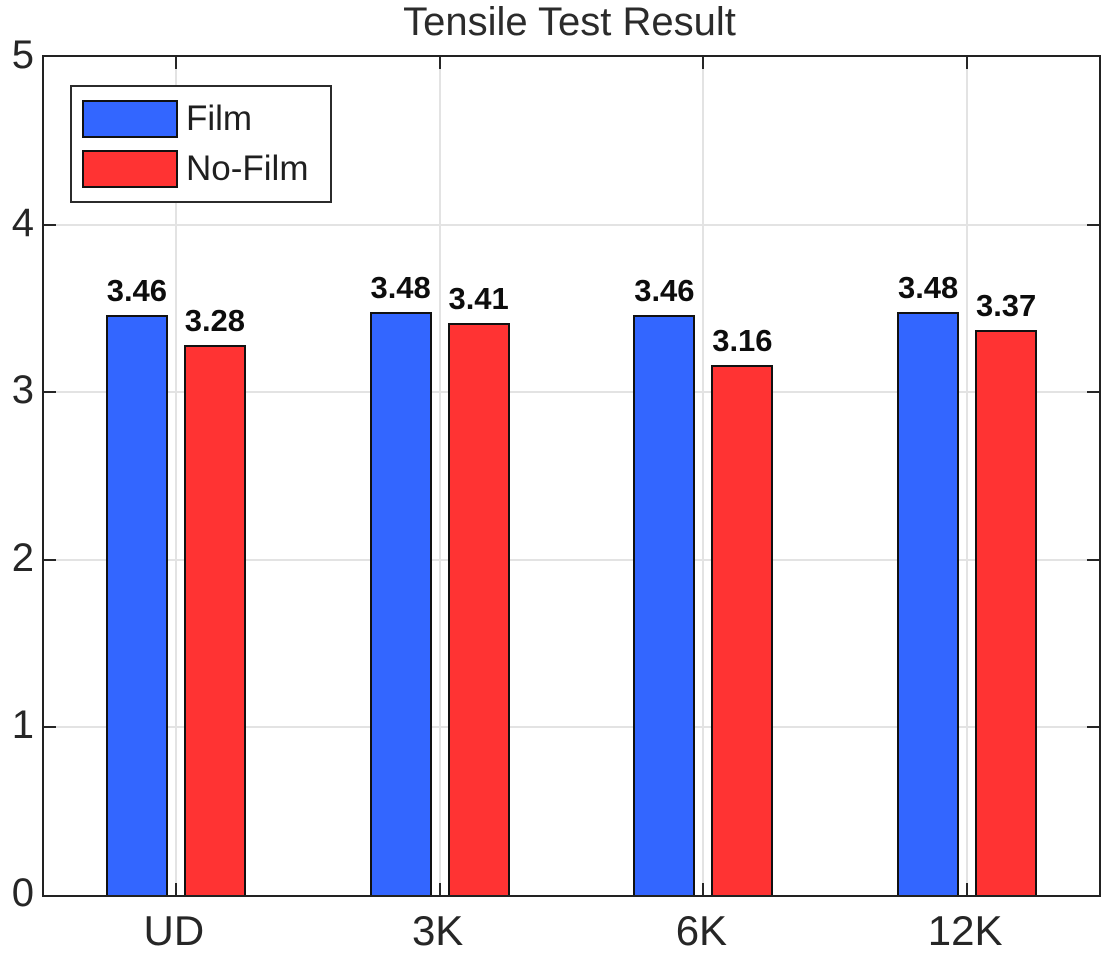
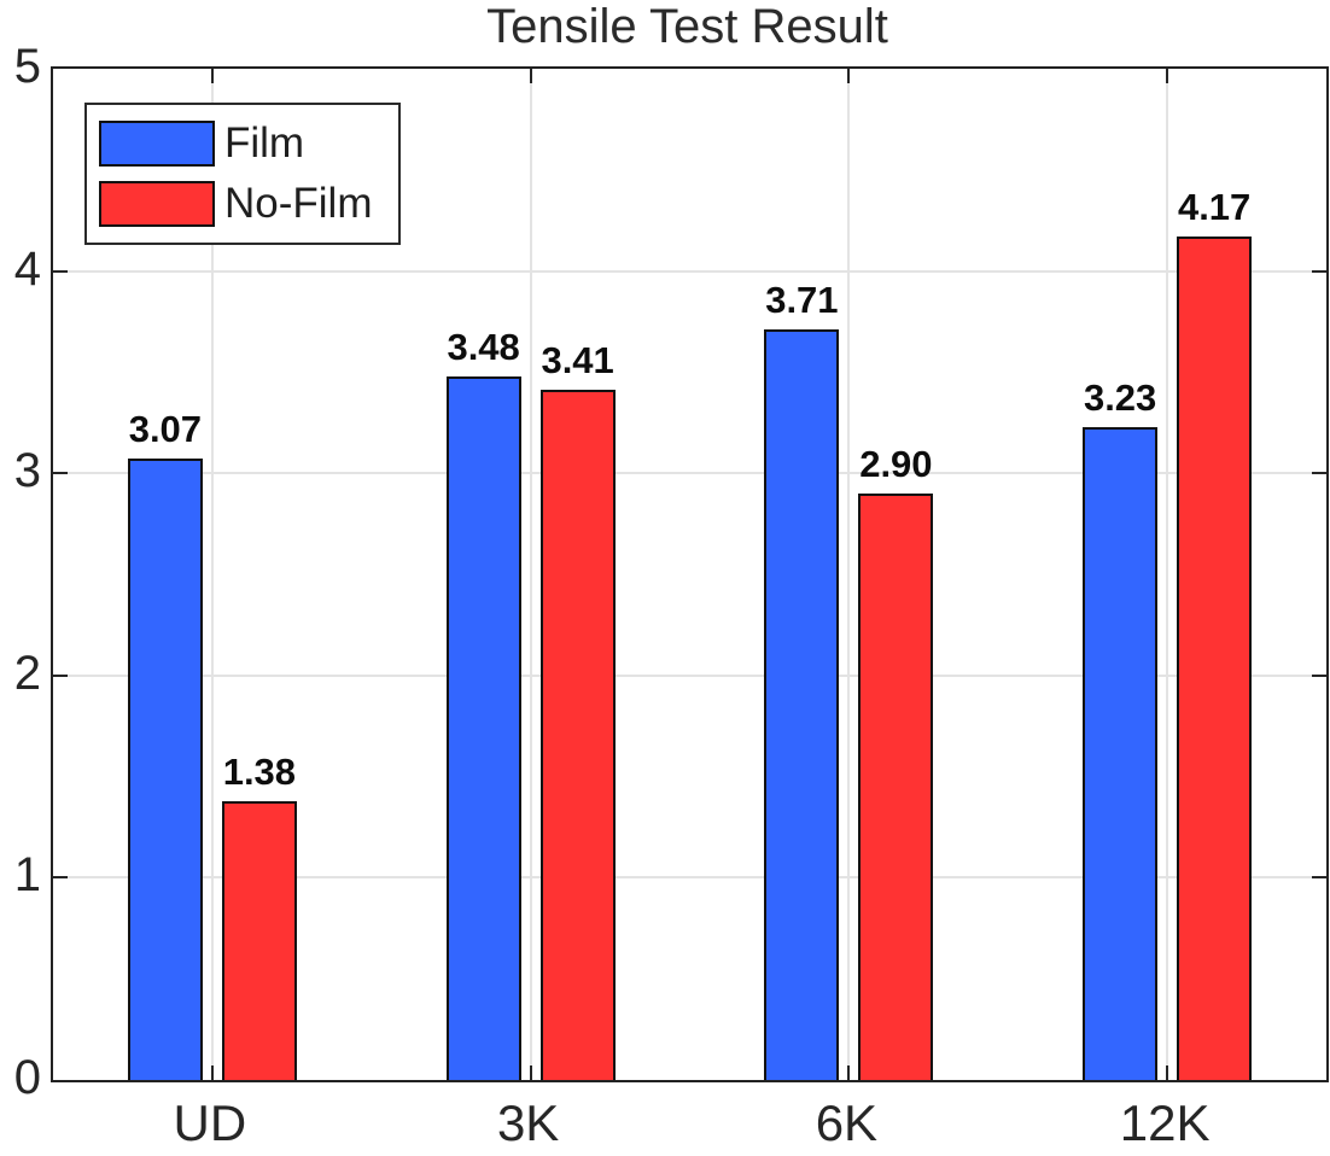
Film/UD: 3.46 -> 3.07
No-Film/UD: 3.28 -> 1.38
Film/6K: 3.46 -> 3.71
No-Film/6K: 3.16 -> 2.90
Film/12K: 3.48 -> 3.23
No-Film/12K: 3.37 -> 4.17
